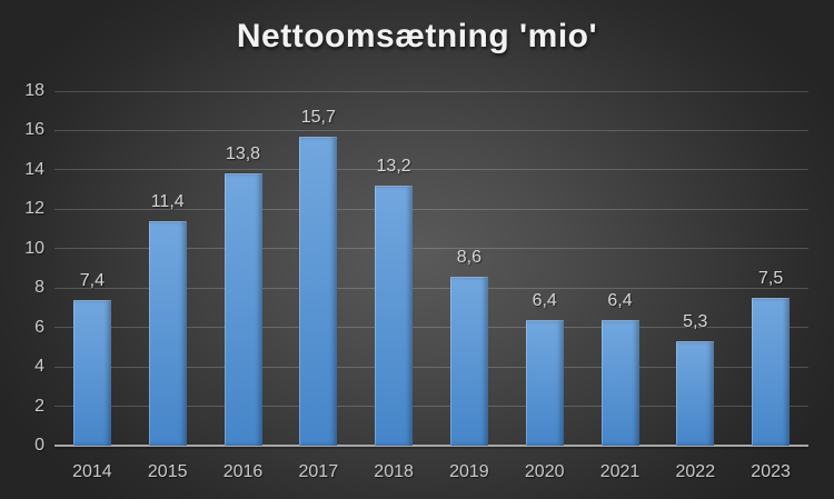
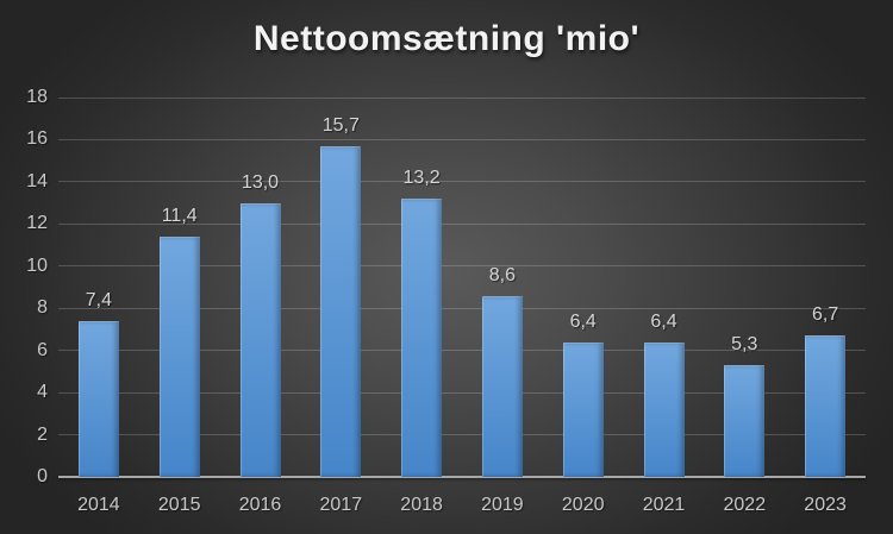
2016: 13,8 -> 13,0
2023: 7,5 -> 6,7
